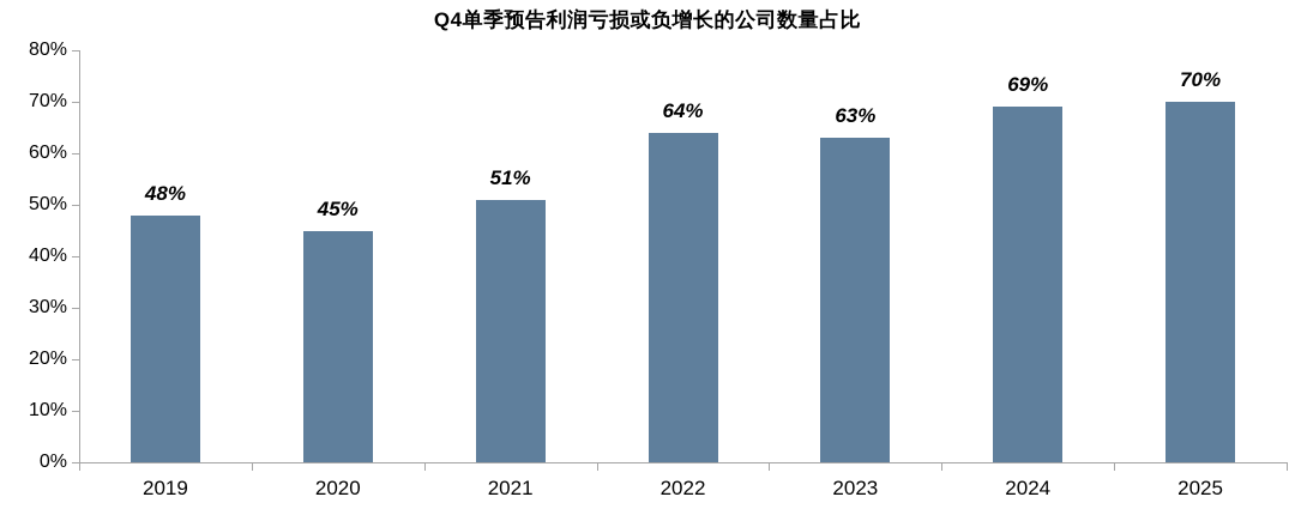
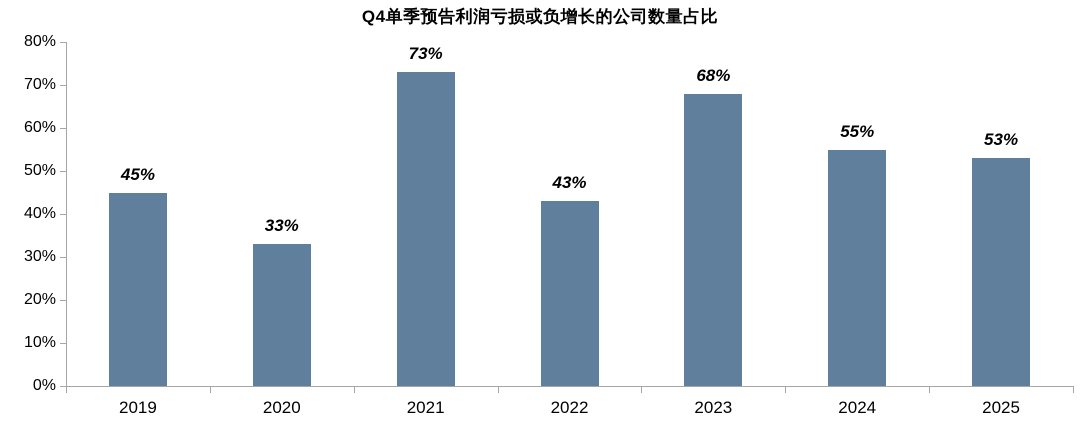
2019: 48% -> 45%
2020: 45% -> 33%
2021: 51% -> 73%
2022: 64% -> 43%
2023: 63% -> 68%
2024: 69% -> 55%
2025: 70% -> 53%
